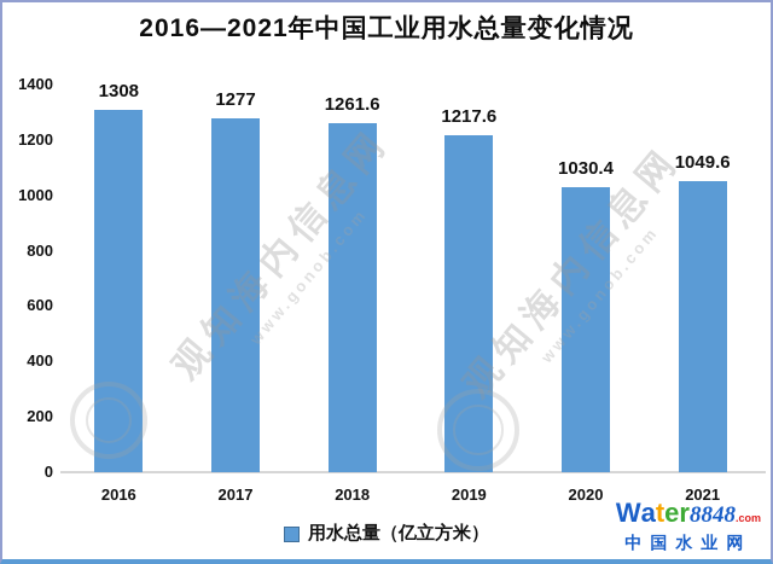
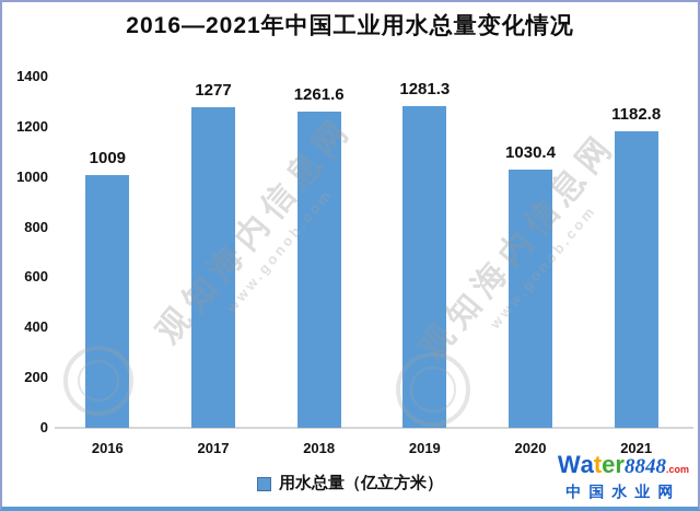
2016: 1308 -> 1009
2019: 1217.6 -> 1281.3
2021: 1049.6 -> 1182.8
